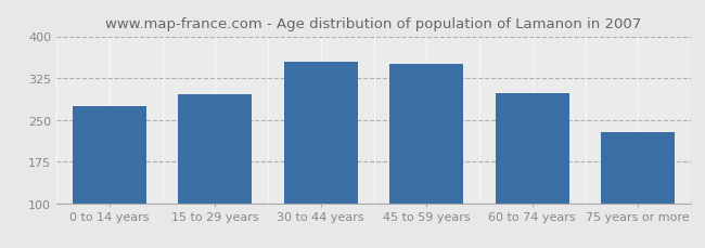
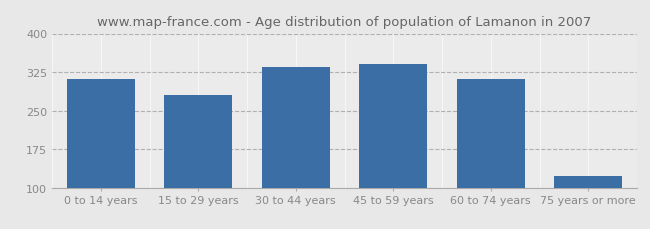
0 to 14 years: 274 -> 312
15 to 29 years: 296 -> 280
30 to 44 years: 354 -> 335
45 to 59 years: 350 -> 340
60 to 74 years: 298 -> 312
75 years or more: 228 -> 122
